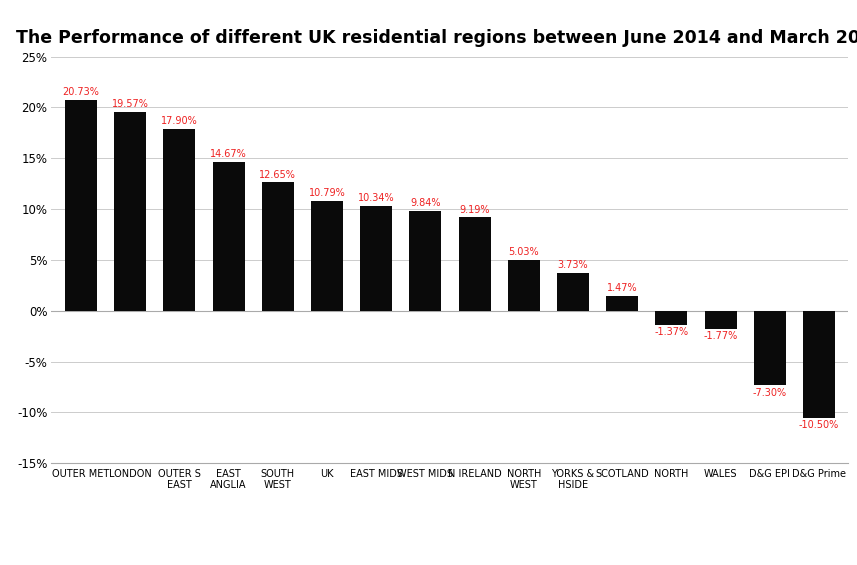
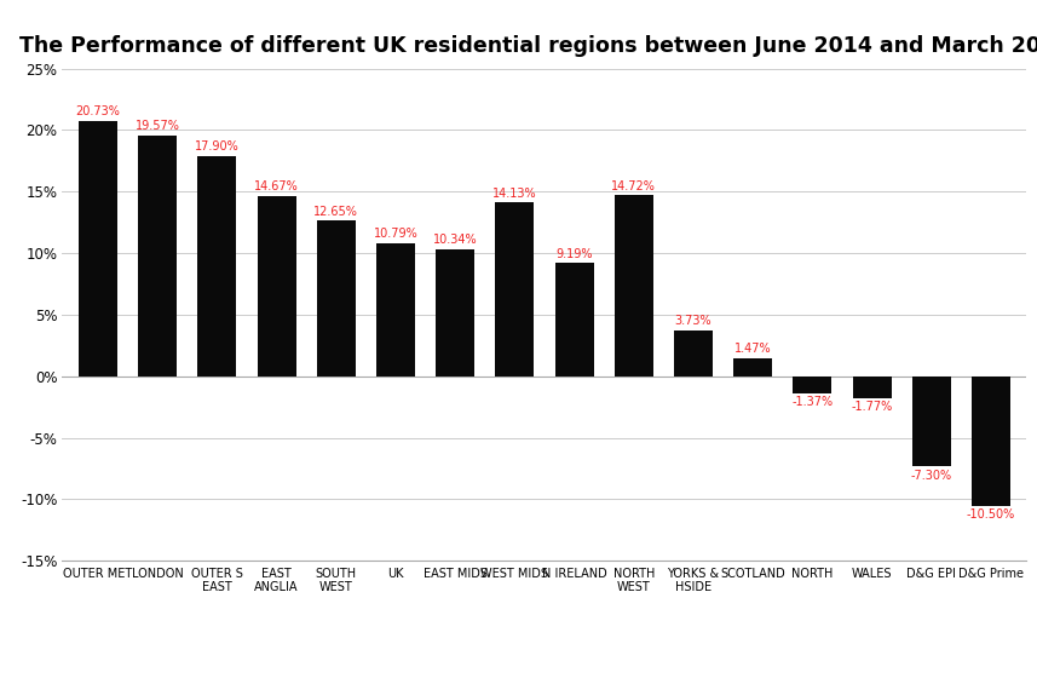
WEST MIDS: 9.84% -> 14.13%
NORTH WEST: 5.03% -> 14.72%
